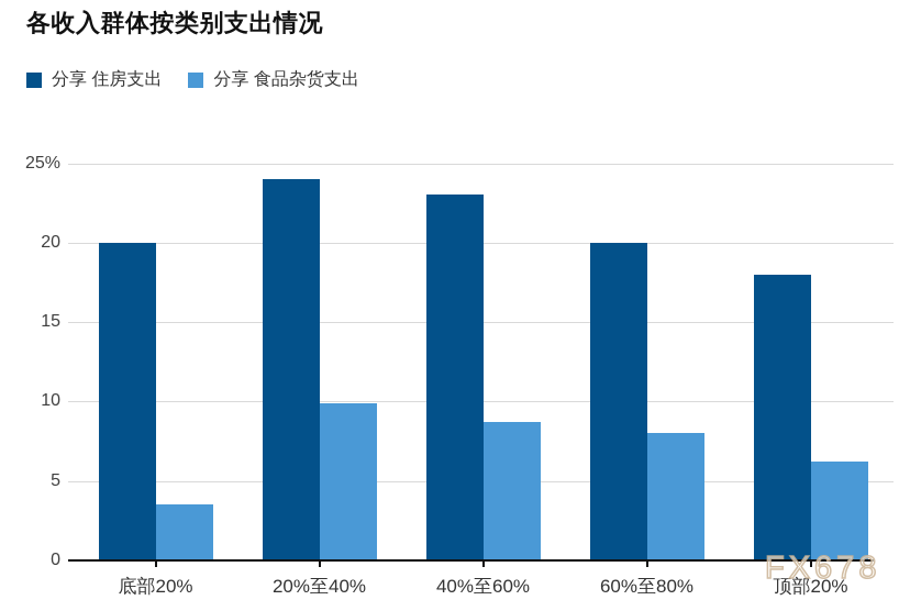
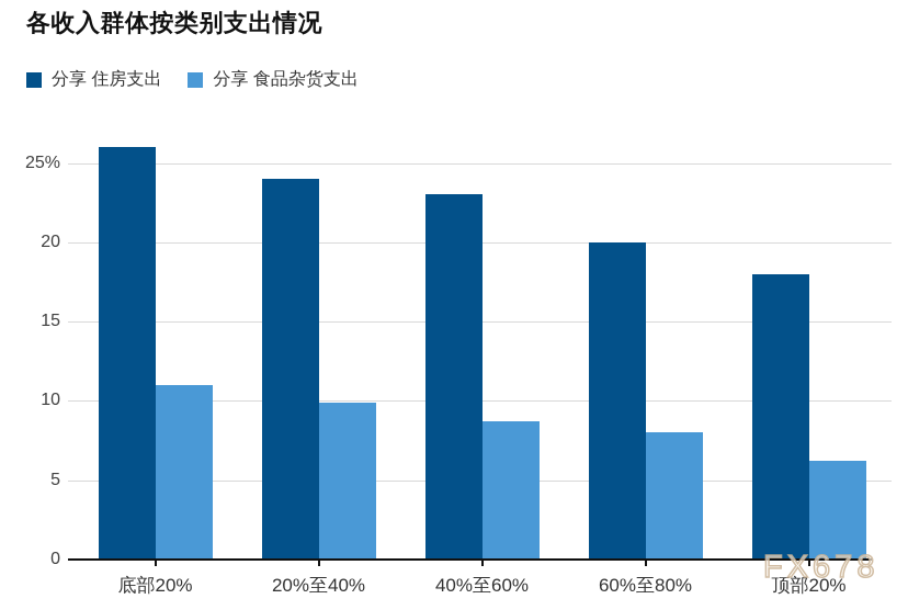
分享 住房支出/底部20%: 20% -> 26%
分享 食品杂货支出/底部20%: 3.5% -> 11.0%
